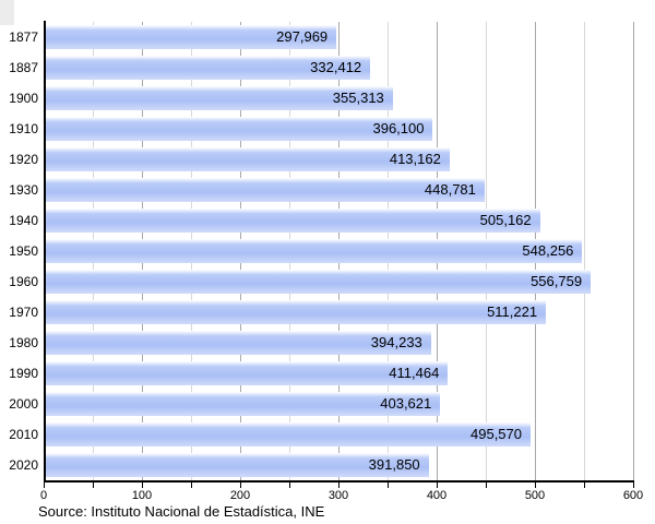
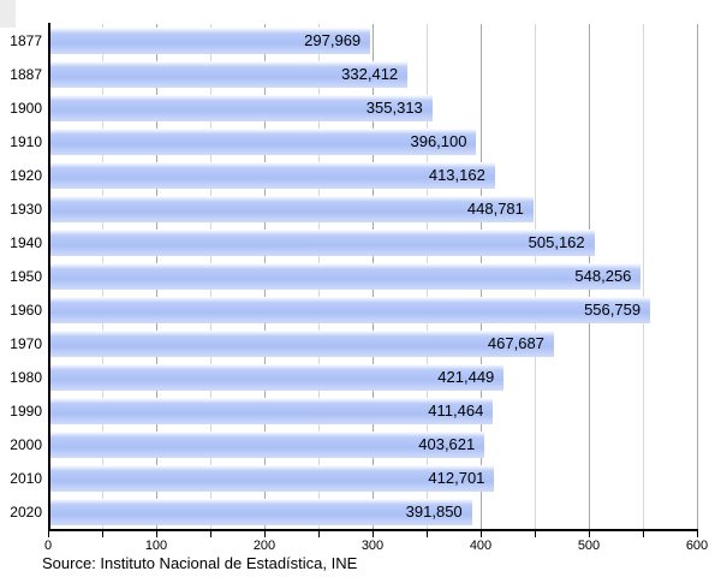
1970: 511,221 -> 467,687
1980: 394,233 -> 421,449
2010: 495,570 -> 412,701
